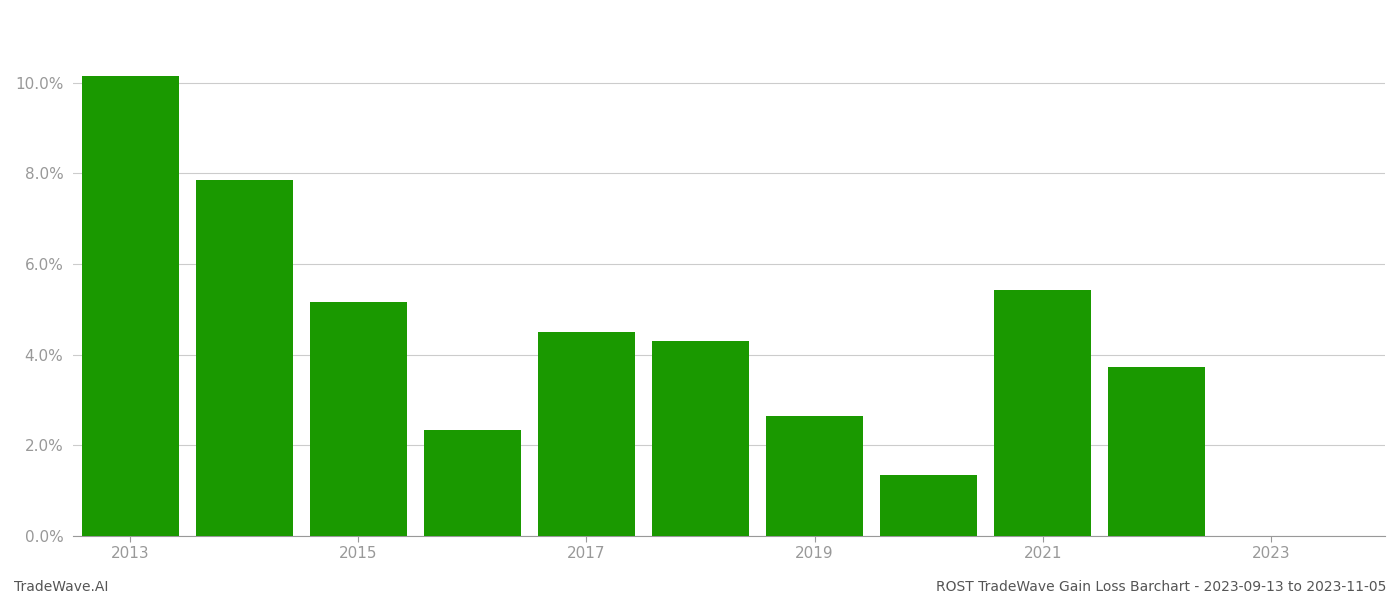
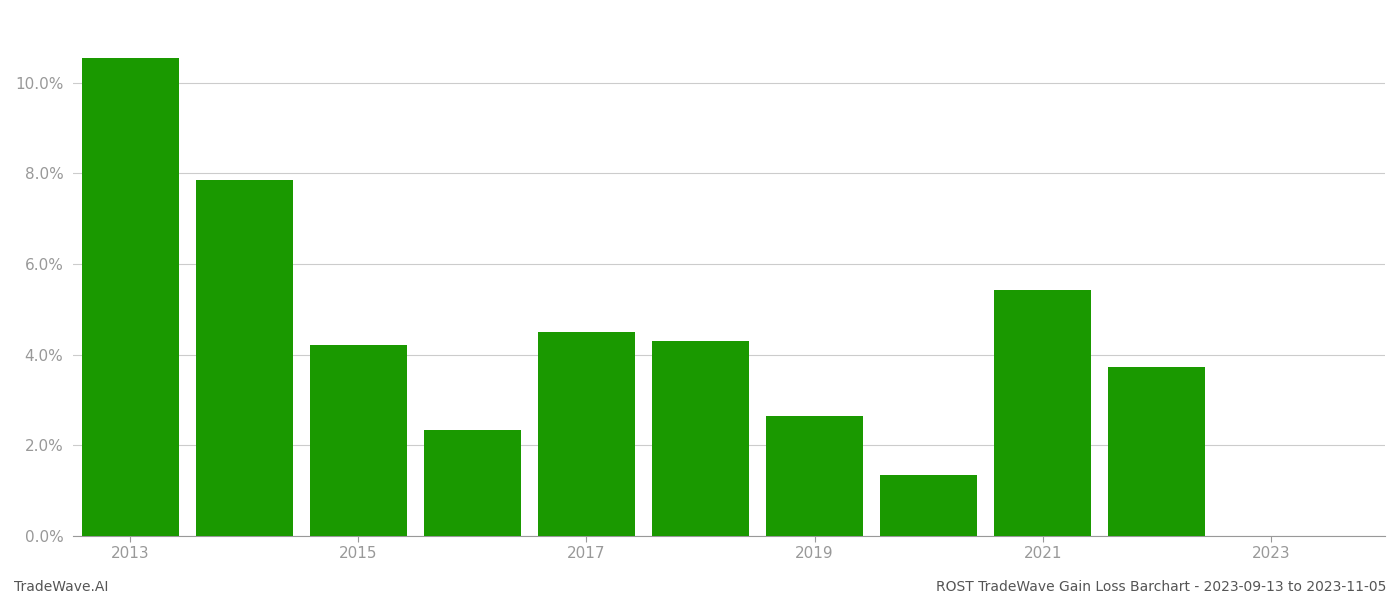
2013: 10.15% -> 10.55%
2015: 5.15% -> 4.20%
